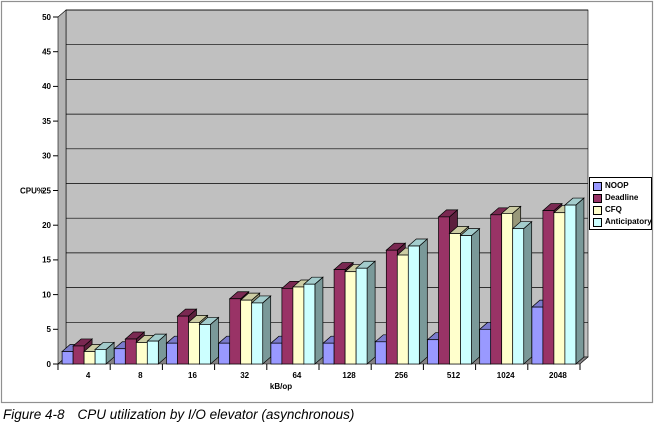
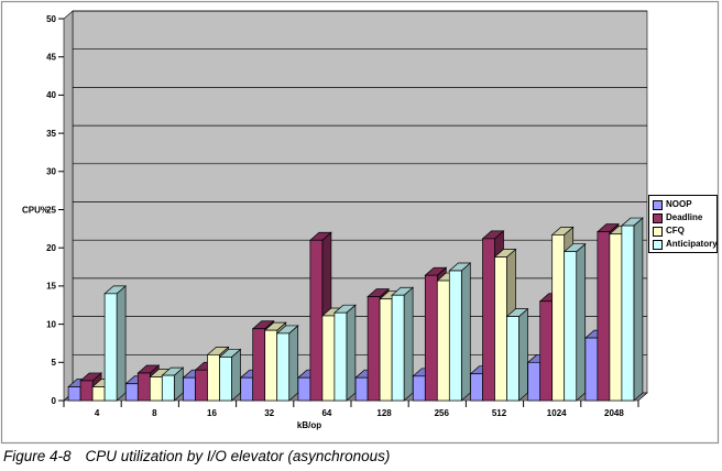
Anticipatory/4: 2 -> 14
Deadline/16: 7 -> 4
Deadline/64: 11 -> 21
Anticipatory/512: 18 -> 11
Deadline/1024: 22 -> 13
